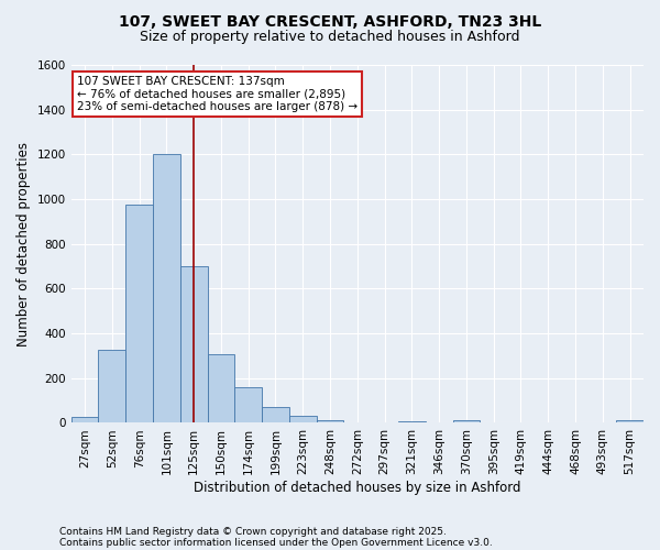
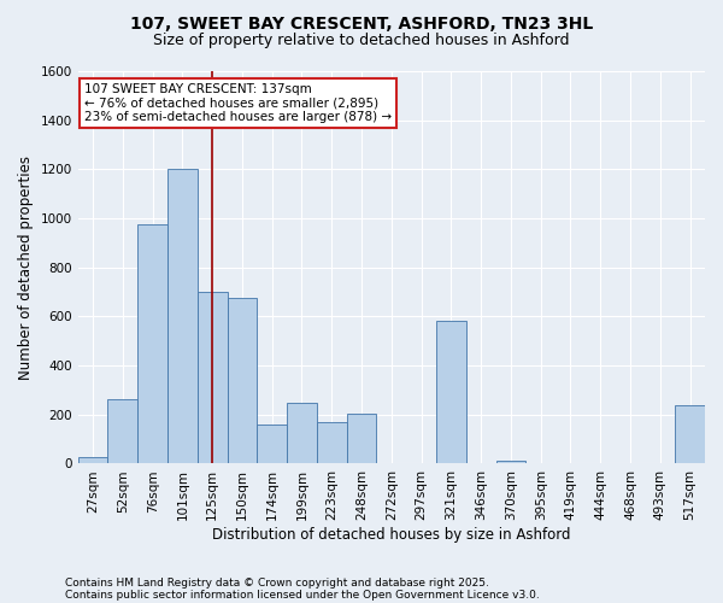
52sqm: 325 -> 265
150sqm: 305 -> 675
199sqm: 70 -> 250
223sqm: 30 -> 170
248sqm: 12 -> 205
321sqm: 8 -> 580
517sqm: 10 -> 240
